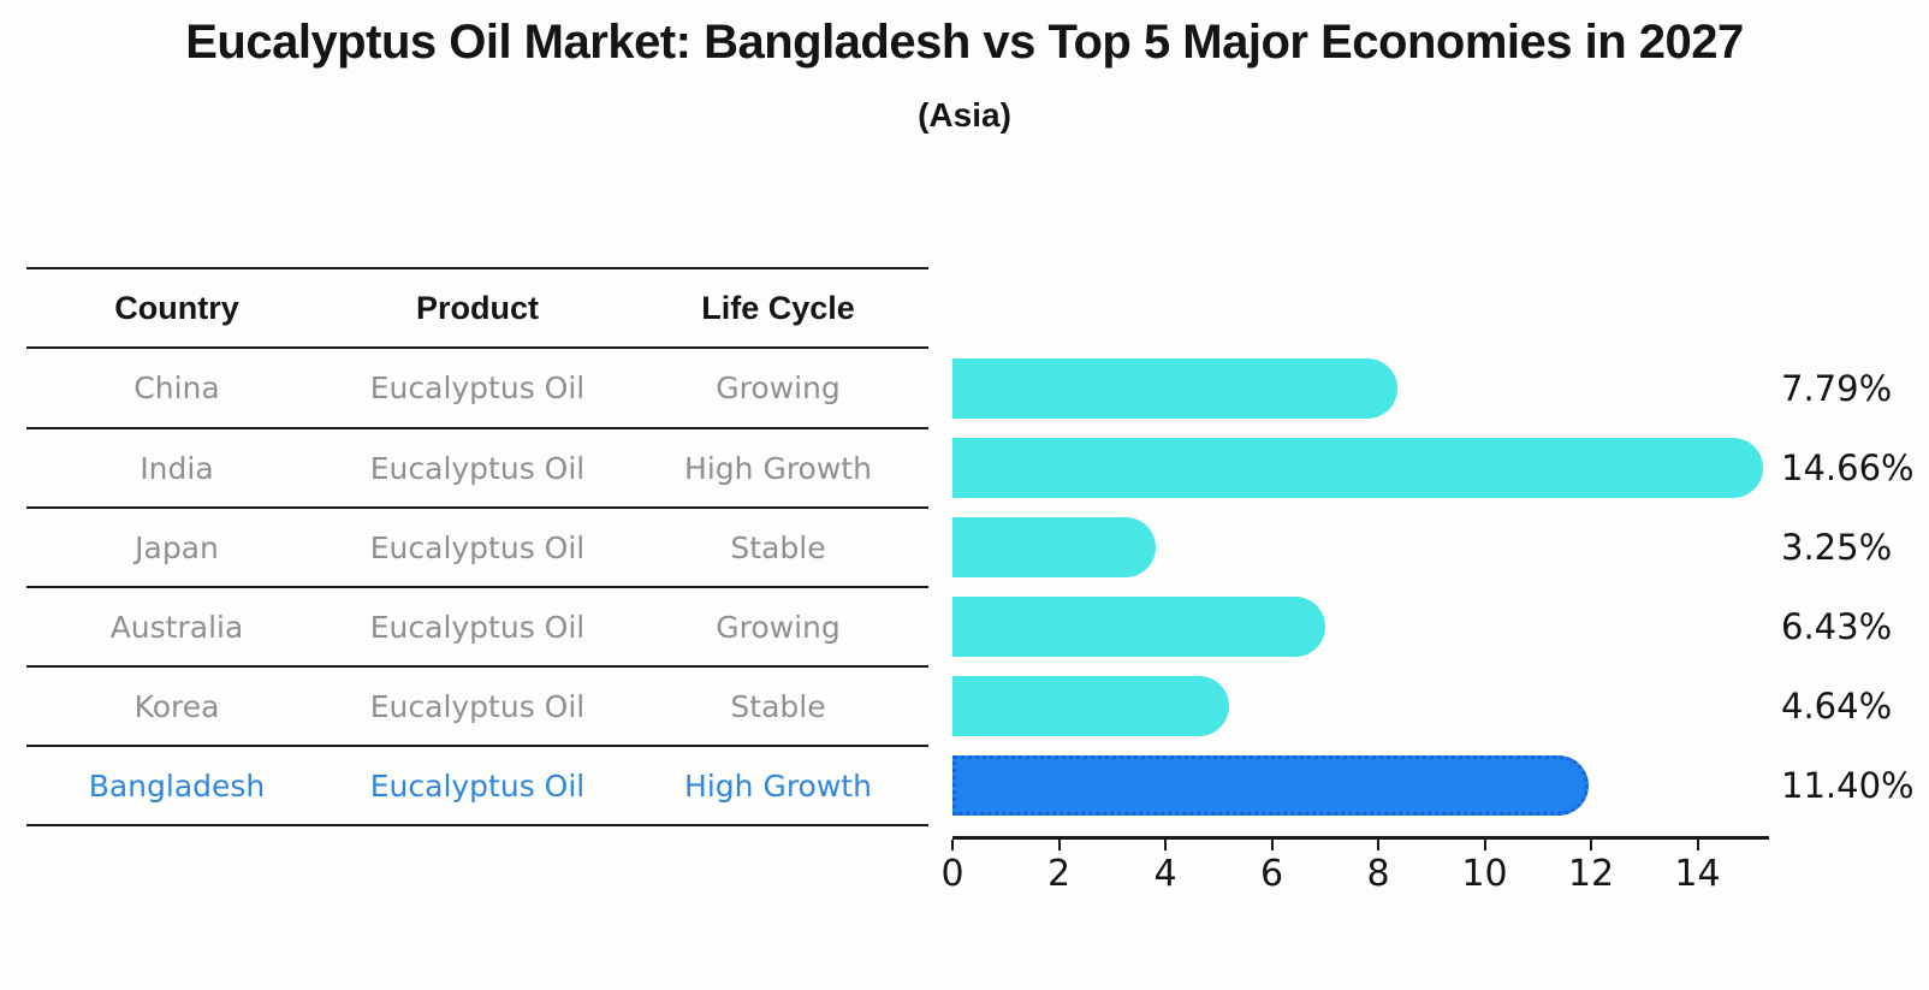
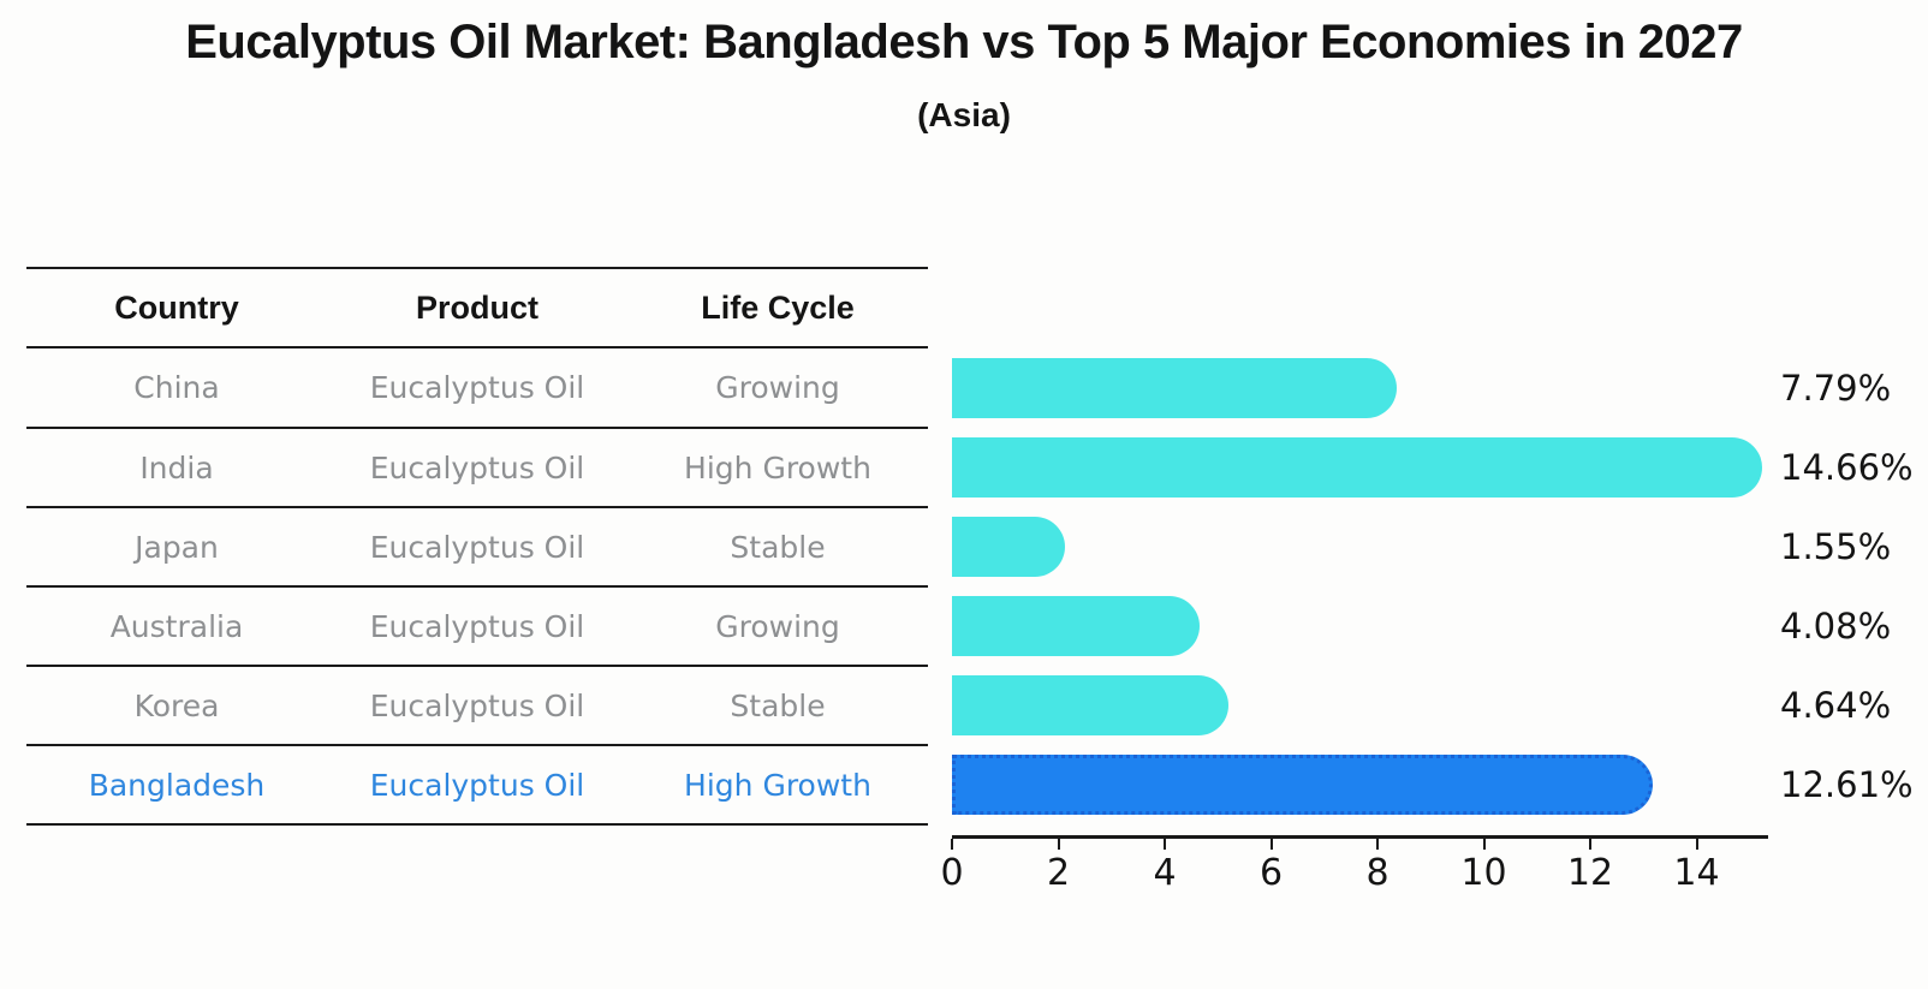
Japan: 3.25% -> 1.55%
Australia: 6.43% -> 4.08%
Bangladesh: 11.40% -> 12.61%
